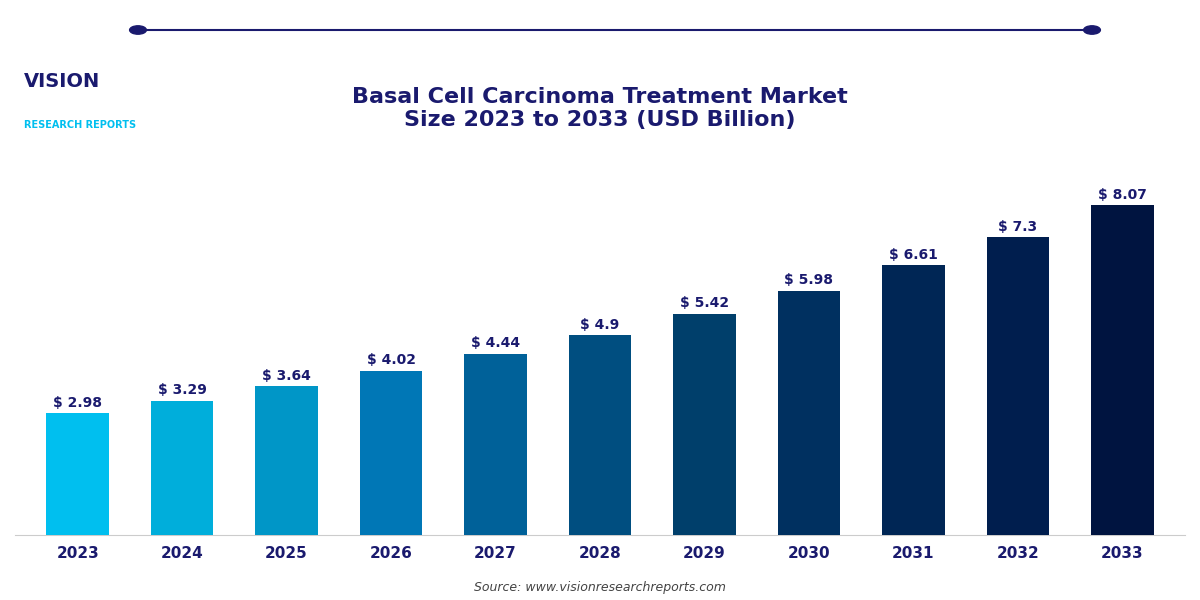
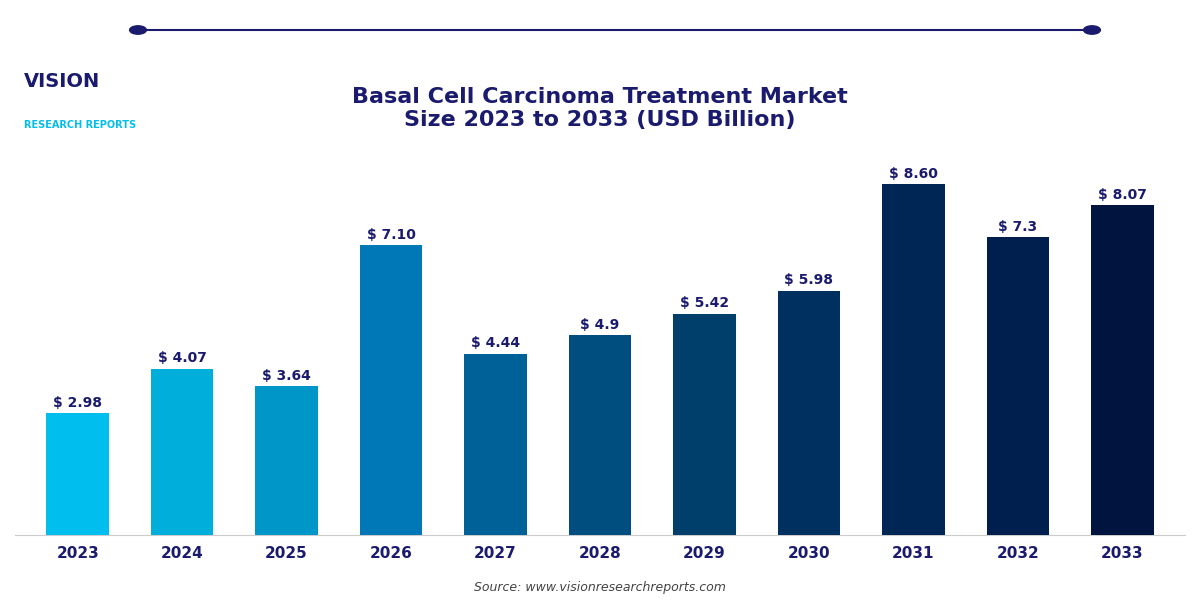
2024: 3.29 -> 4.07
2026: 4.02 -> 7.10
2031: 6.61 -> 8.60
